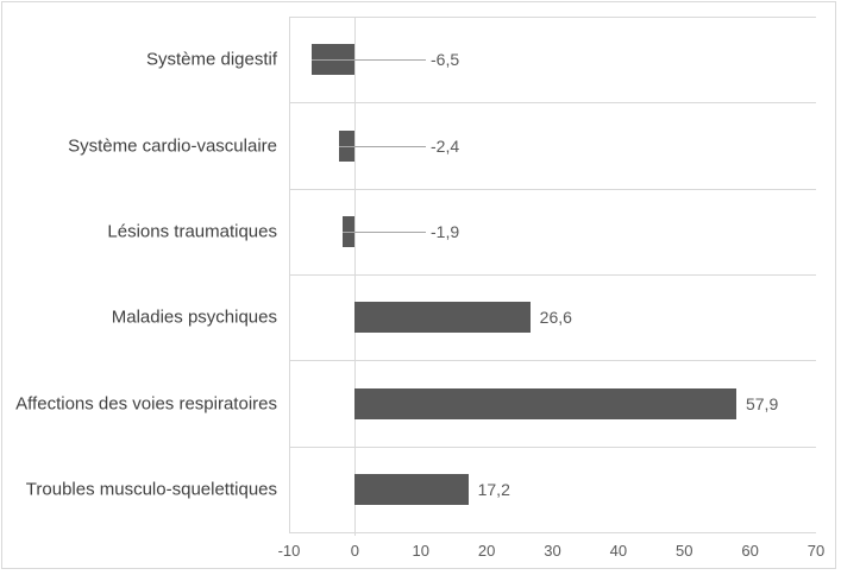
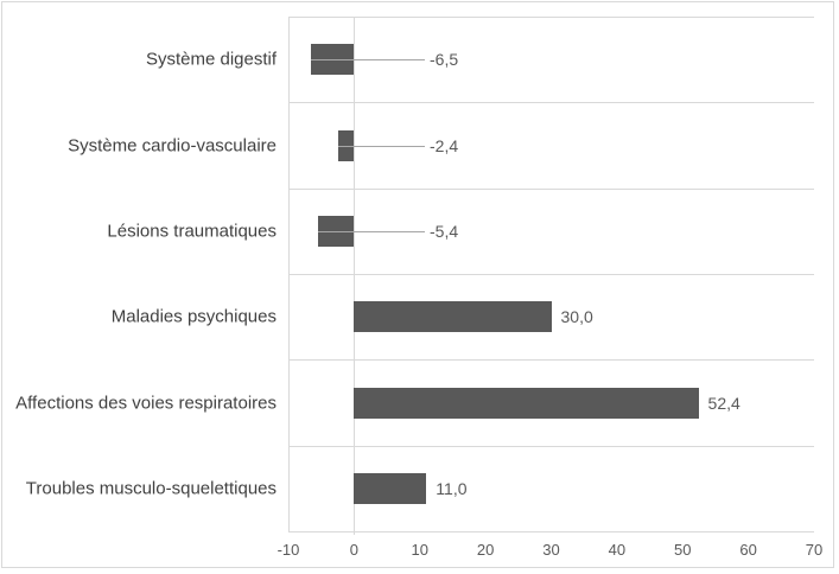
Lésions traumatiques: -1,9 -> -5,4
Maladies psychiques: 26,6 -> 30,0
Affections des voies respiratoires: 57,9 -> 52,4
Troubles musculo-squelettiques: 17,2 -> 11,0
